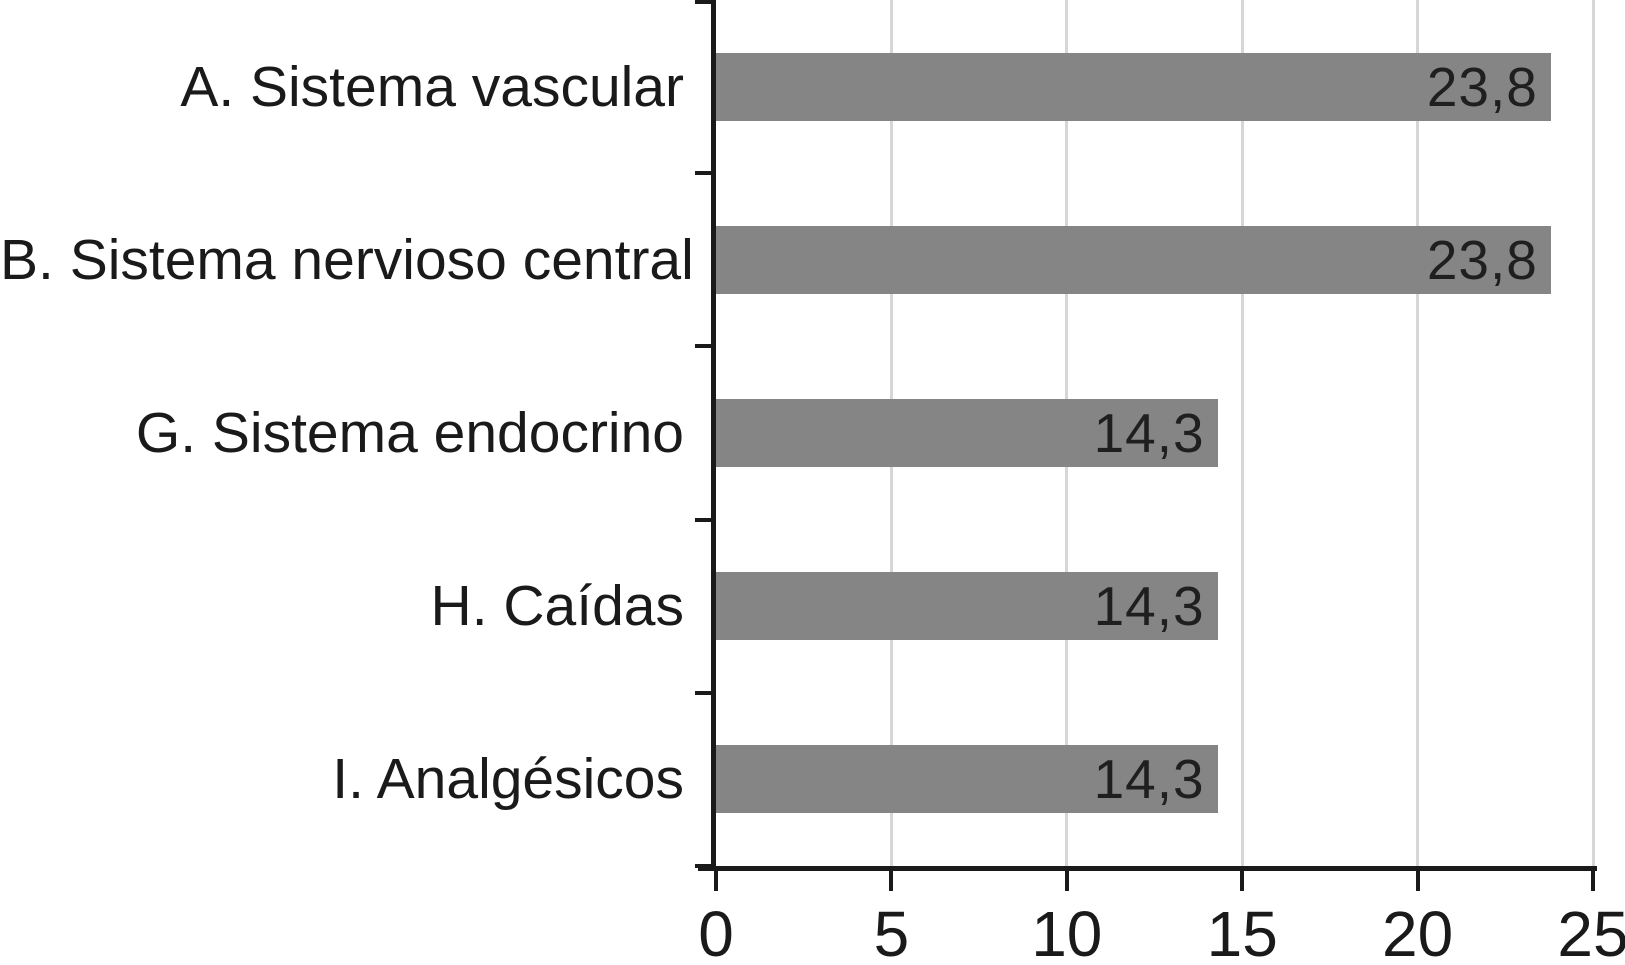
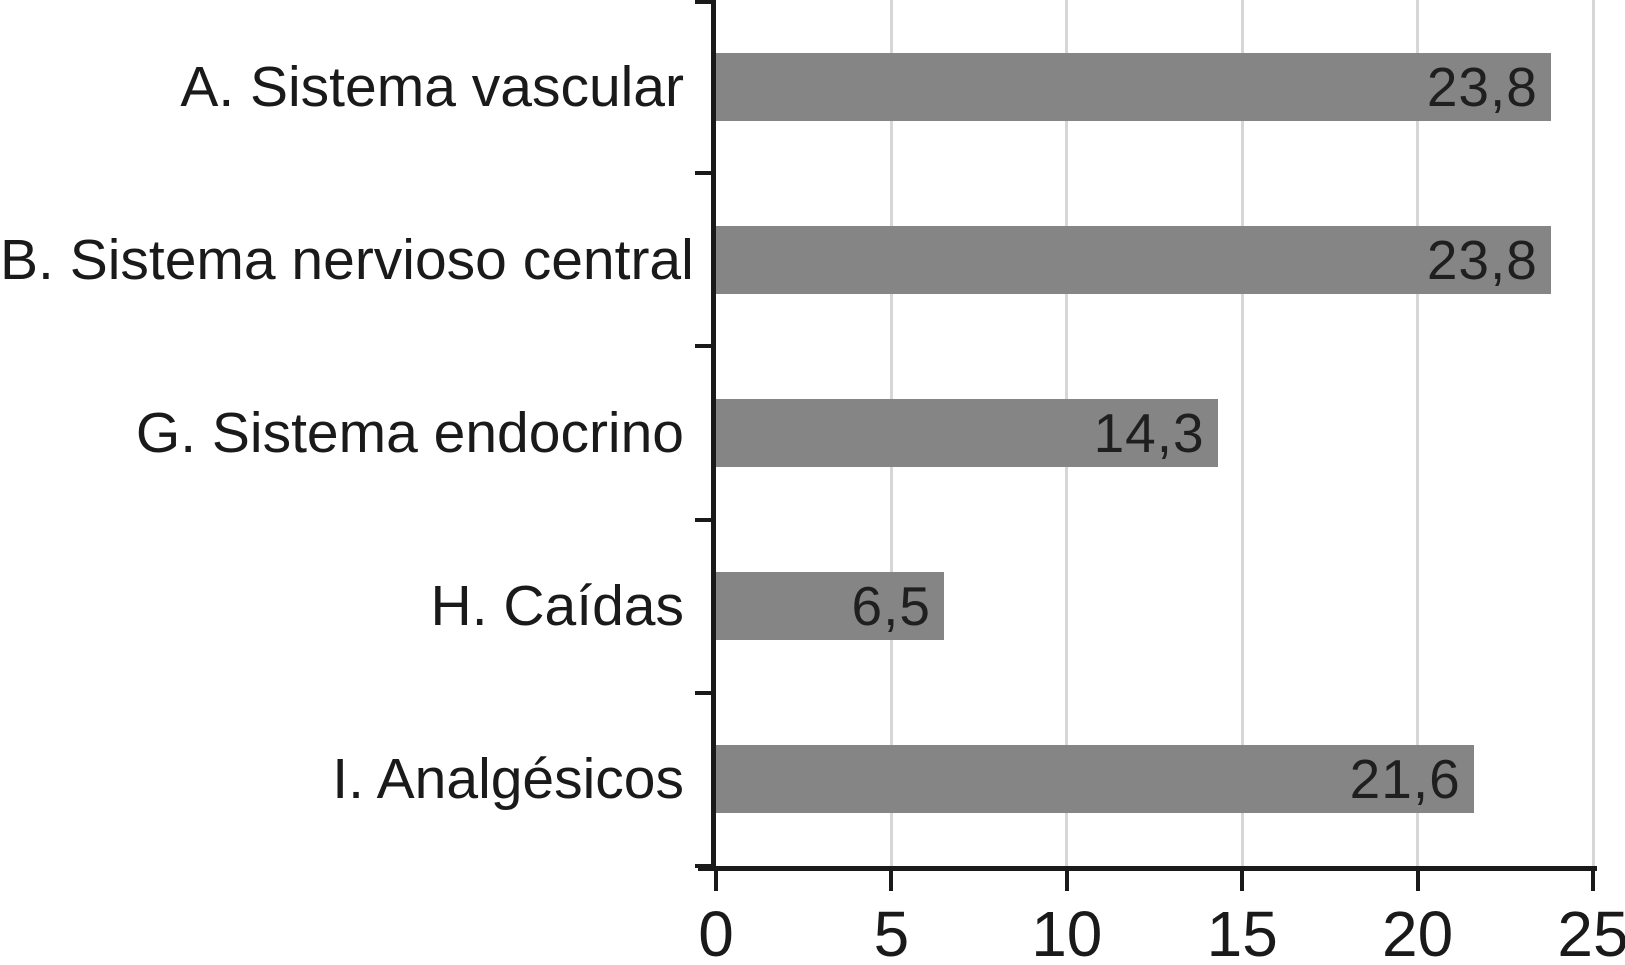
H. Caídas: 14,3 -> 6,5
I. Analgésicos: 14,3 -> 21,6
